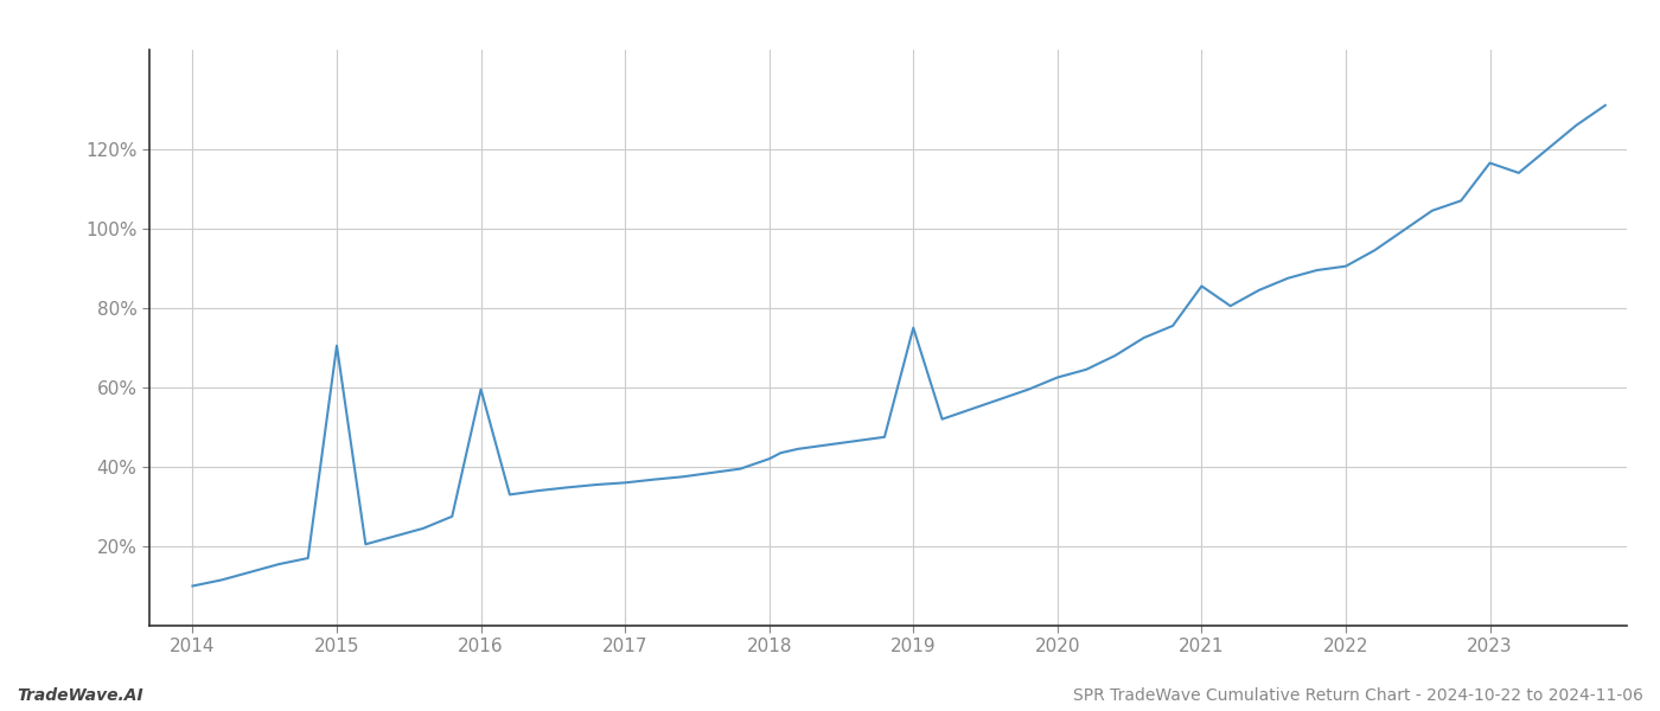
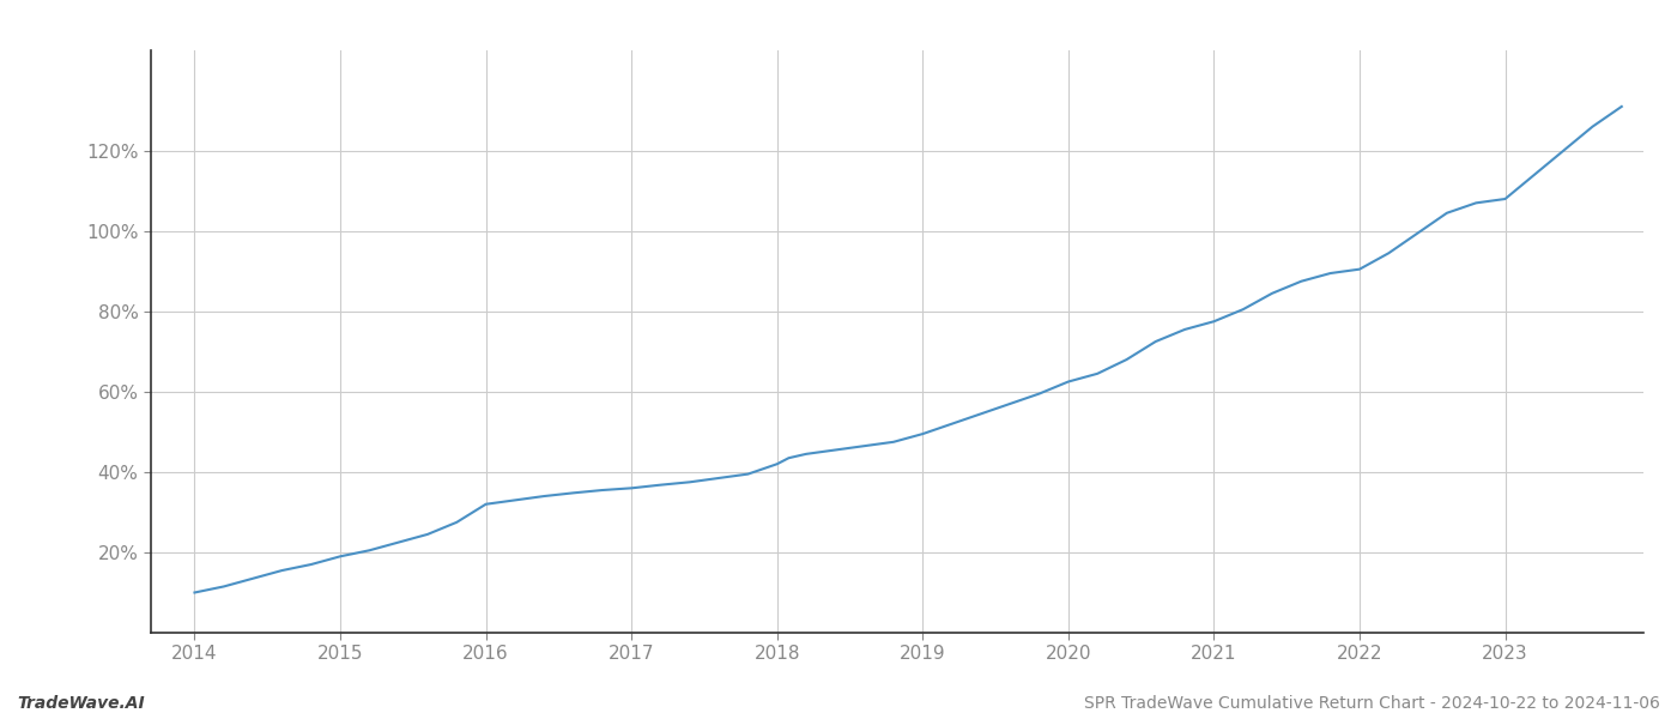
2015: 70.5% -> 19.0%
2016: 59.5% -> 32.0%
2019: 75.0% -> 49.5%
2021: 85.5% -> 77.5%
2023: 116.5% -> 108.0%
